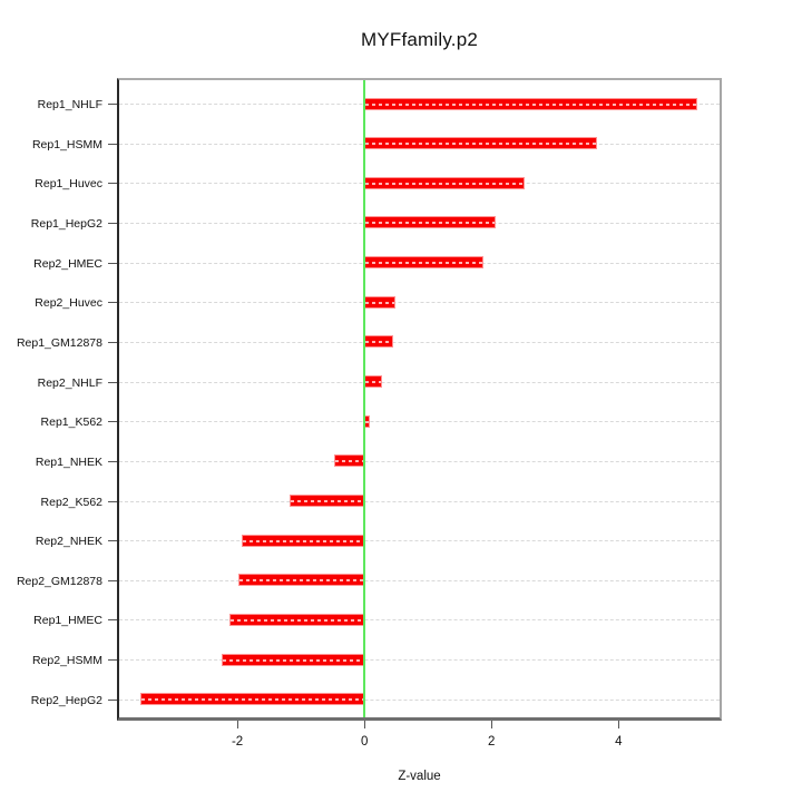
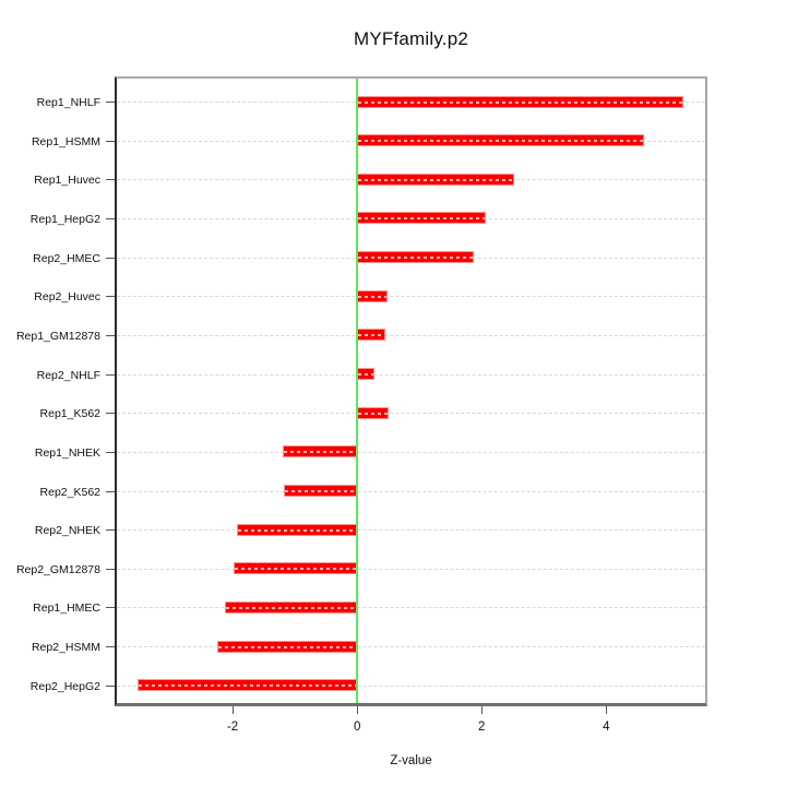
Rep1_HSMM: 3.7 -> 4.6
Rep1_K562: 0.1 -> 0.5
Rep1_NHEK: -0.5 -> -1.2
